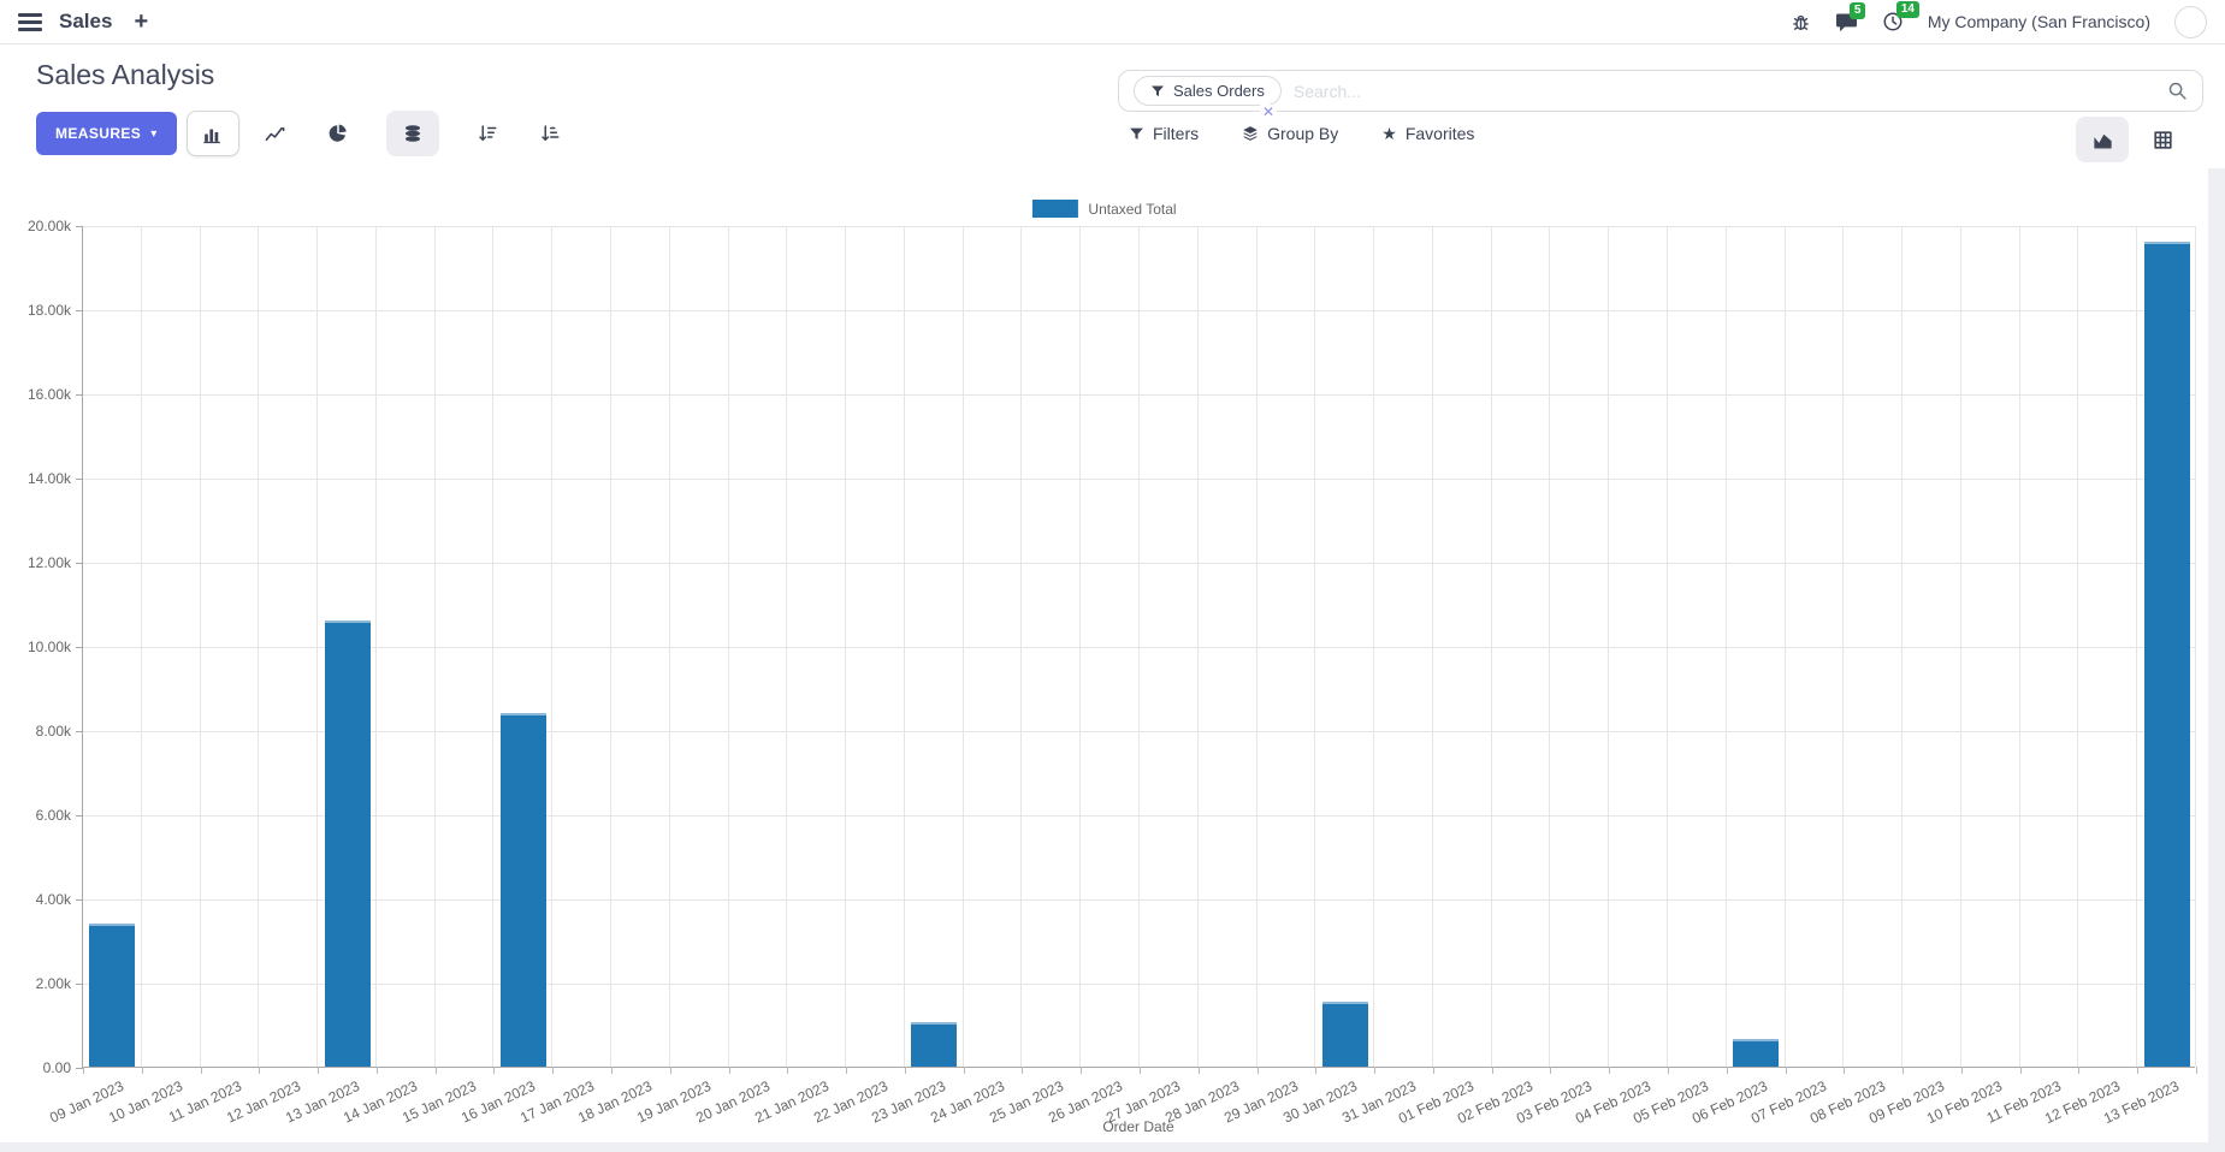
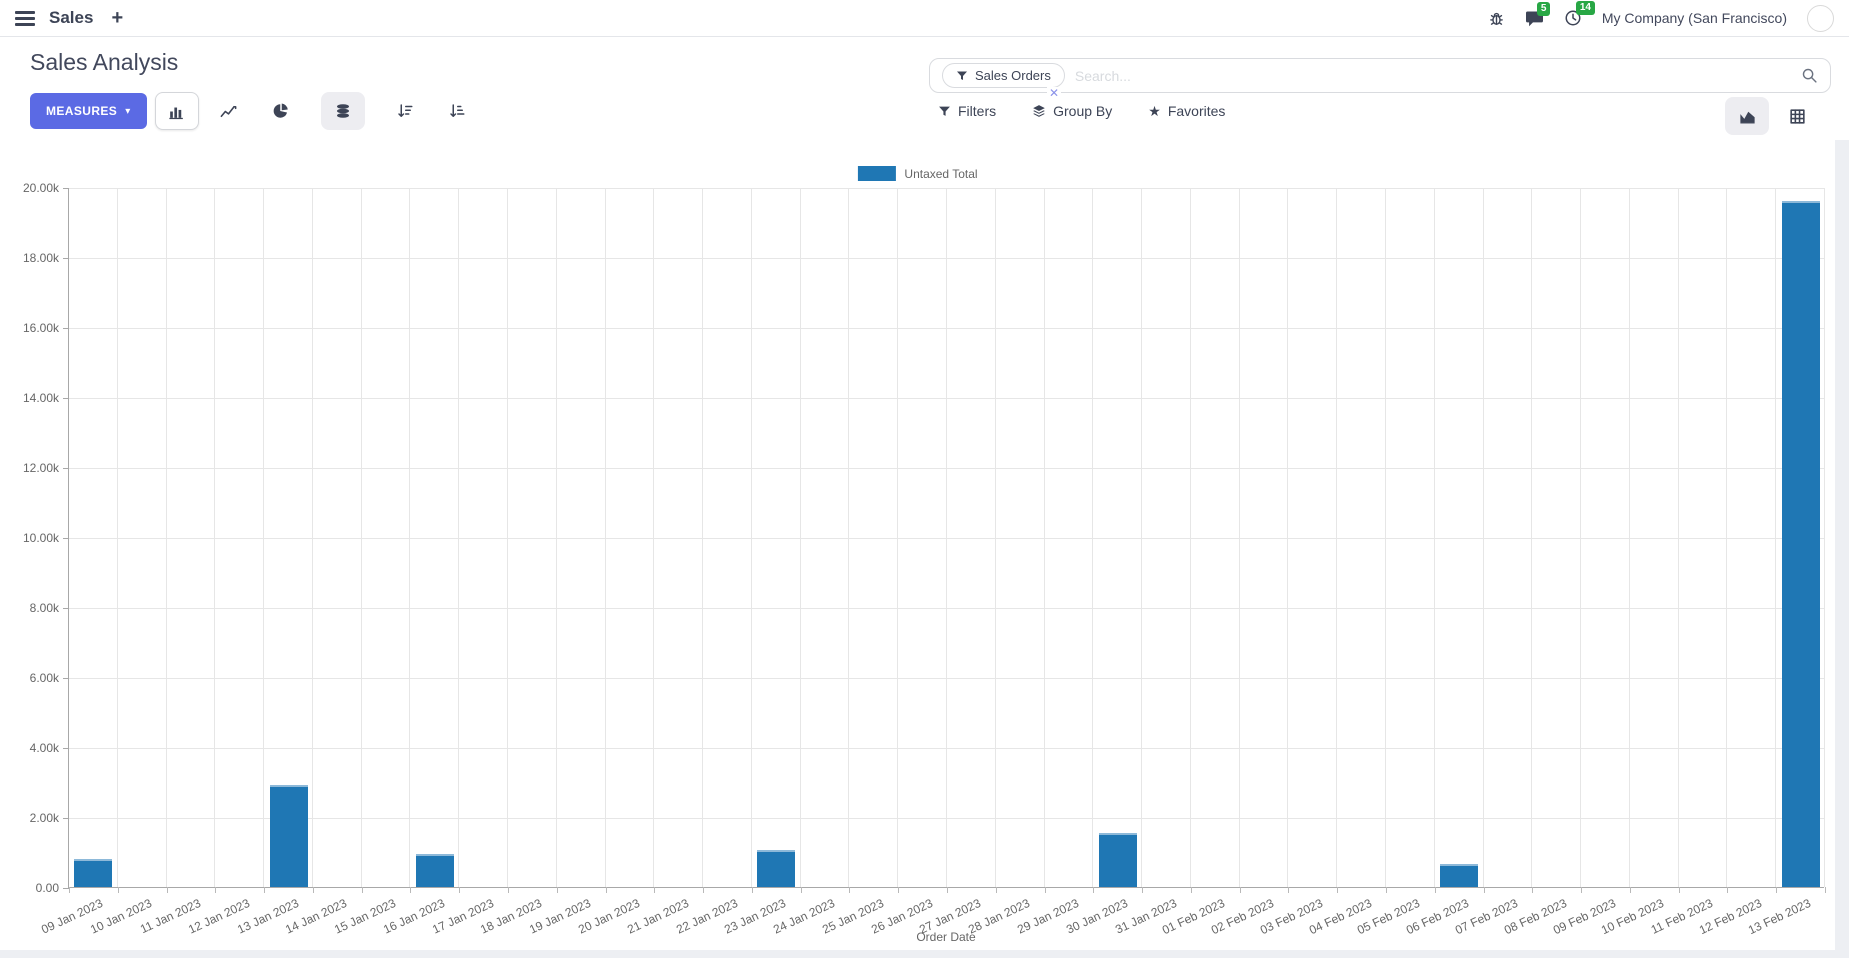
09 Jan 2023: 3.4k -> 0.8k
13 Jan 2023: 10.6k -> 2.9k
16 Jan 2023: 8.4k -> 1.0k
